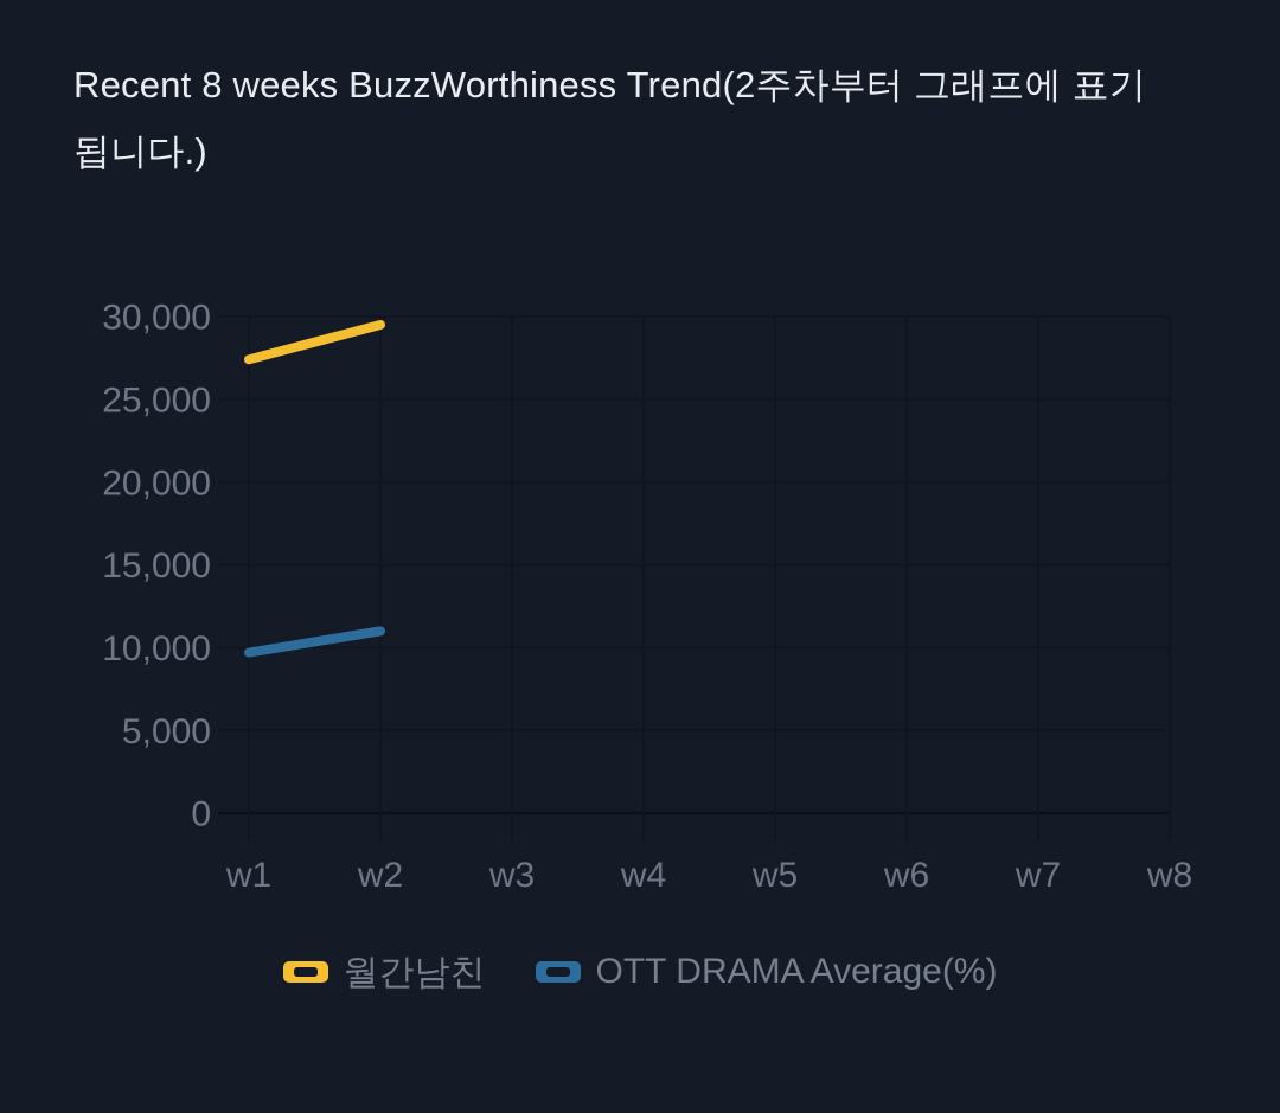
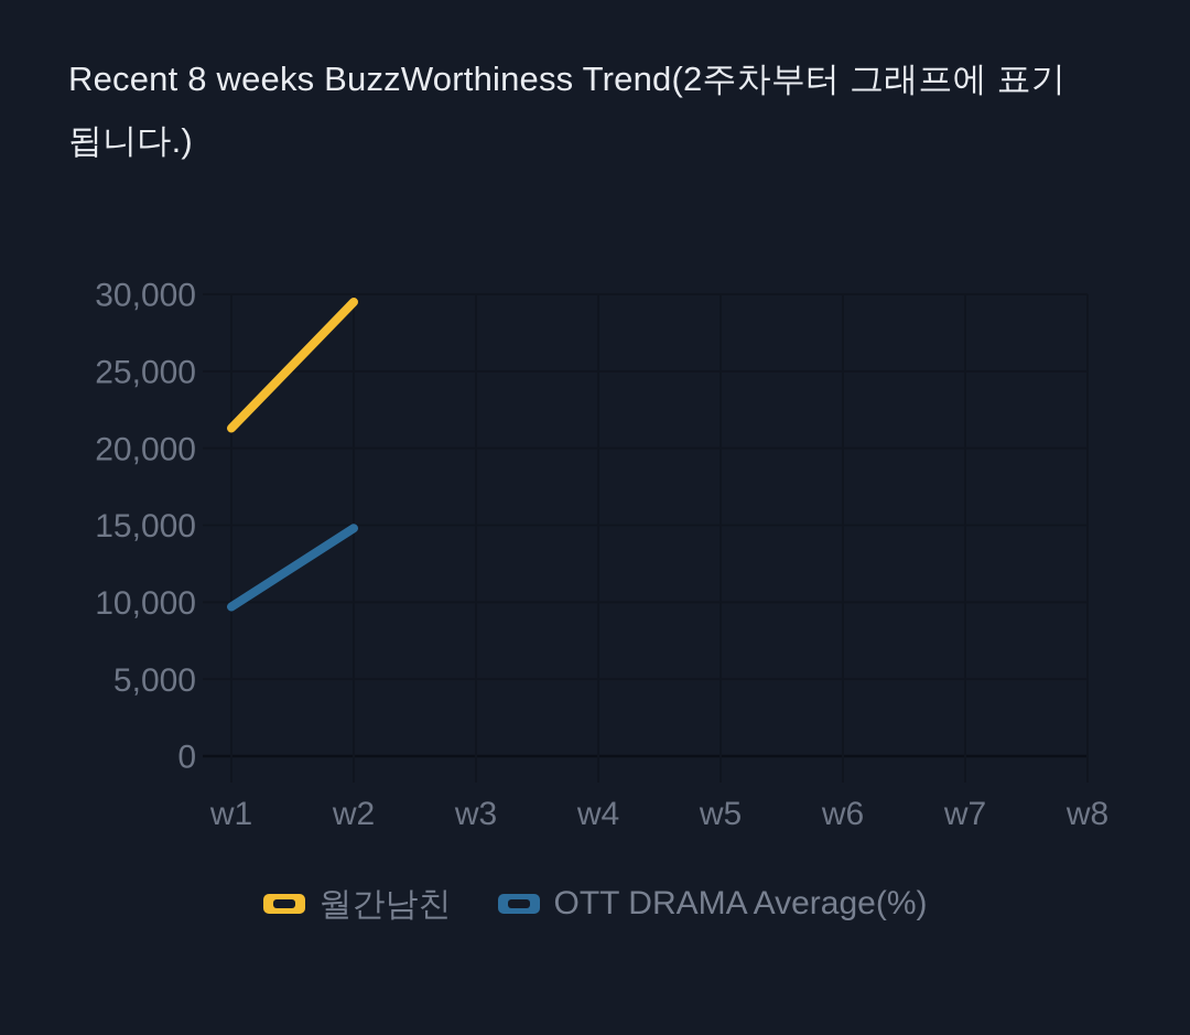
월간남친/w1: 27400 -> 21300
OTT DRAMA Average(%)/w2: 11000 -> 14800
